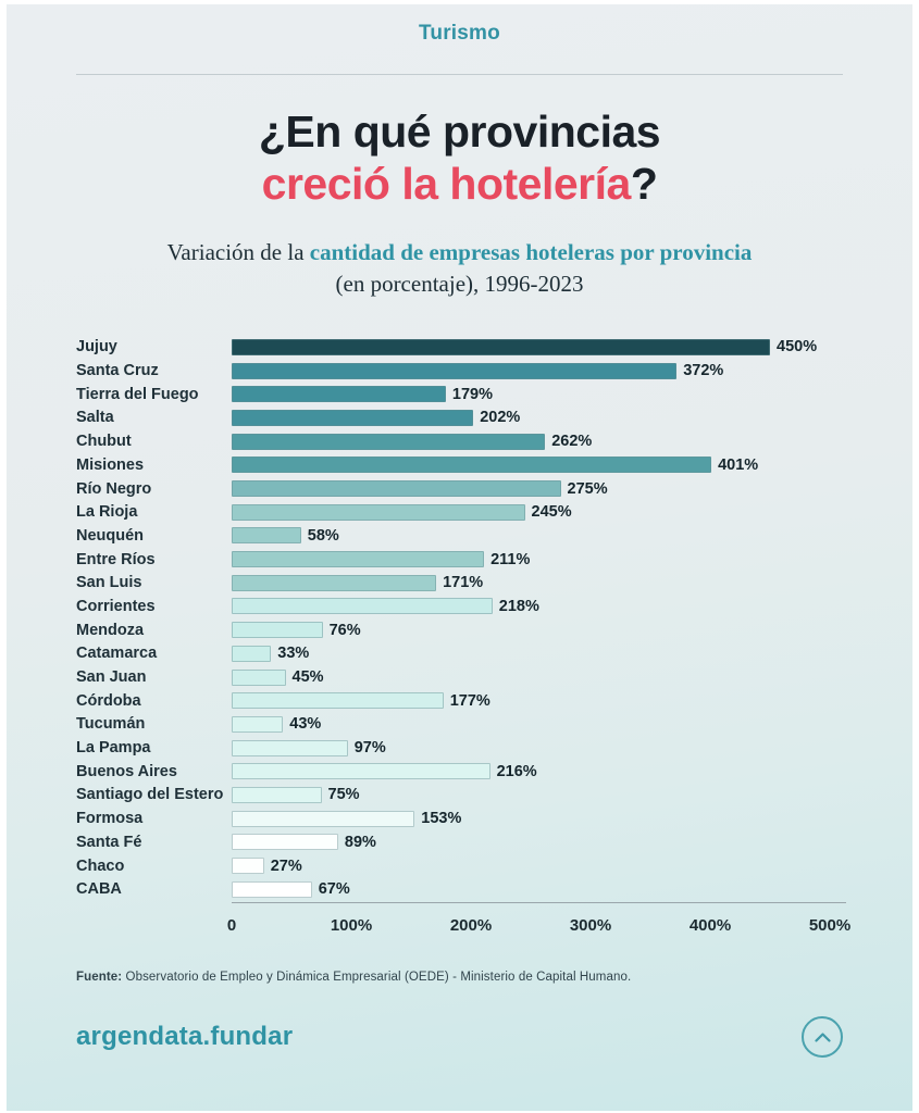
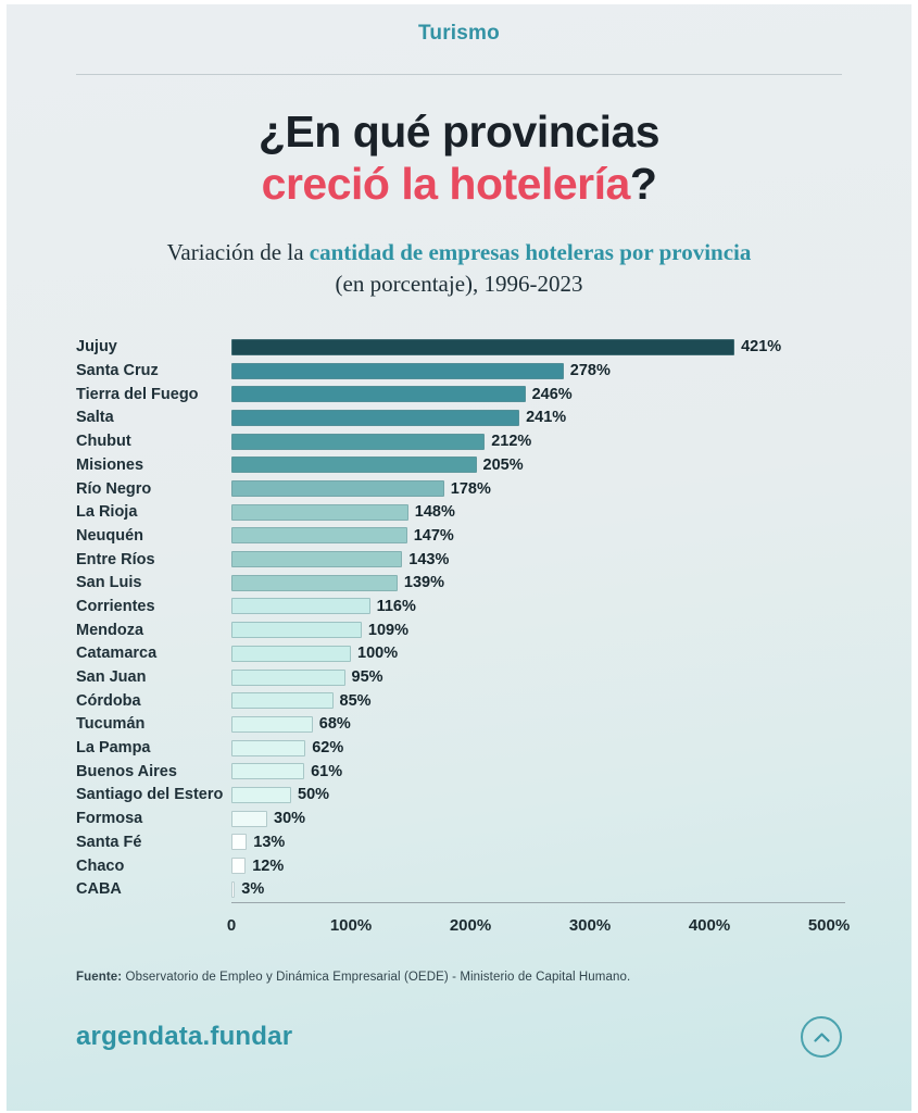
Jujuy: 450% -> 421%
Santa Cruz: 372% -> 278%
Tierra del Fuego: 179% -> 246%
Salta: 202% -> 241%
Chubut: 262% -> 212%
Misiones: 401% -> 205%
Río Negro: 275% -> 178%
La Rioja: 245% -> 148%
Neuquén: 58% -> 147%
Entre Ríos: 211% -> 143%
San Luis: 171% -> 139%
Corrientes: 218% -> 116%
Mendoza: 76% -> 109%
Catamarca: 33% -> 100%
San Juan: 45% -> 95%
Córdoba: 177% -> 85%
Tucumán: 43% -> 68%
La Pampa: 97% -> 62%
Buenos Aires: 216% -> 61%
Santiago del Estero: 75% -> 50%
Formosa: 153% -> 30%
Santa Fé: 89% -> 13%
Chaco: 27% -> 12%
CABA: 67% -> 3%
